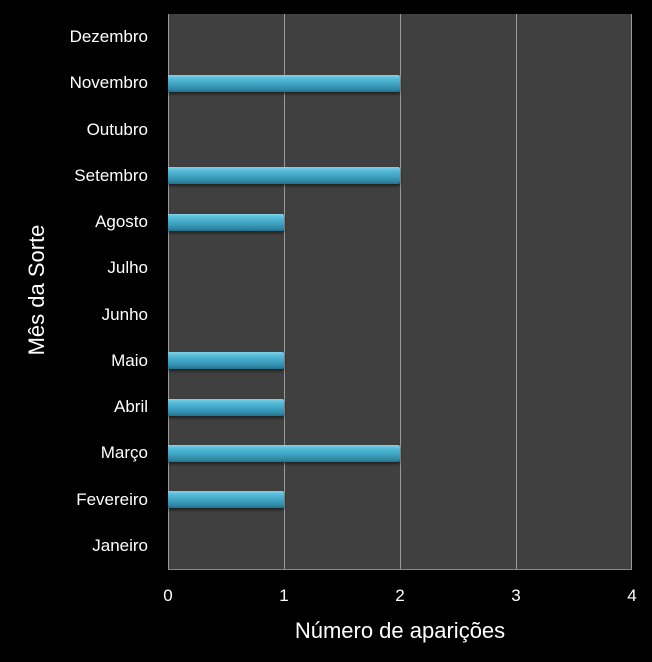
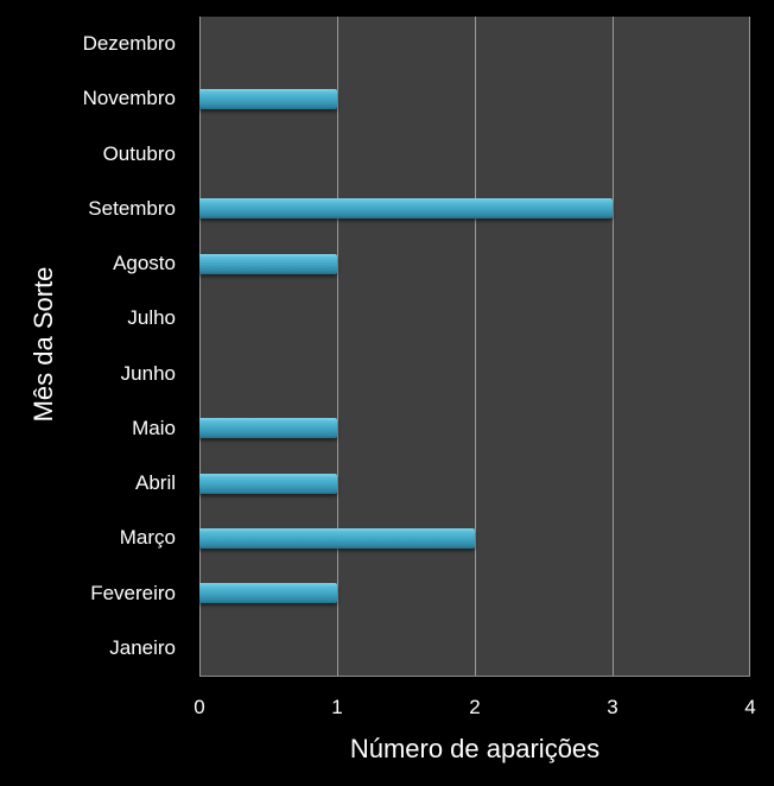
Setembro: 2 -> 3
Novembro: 2 -> 1
